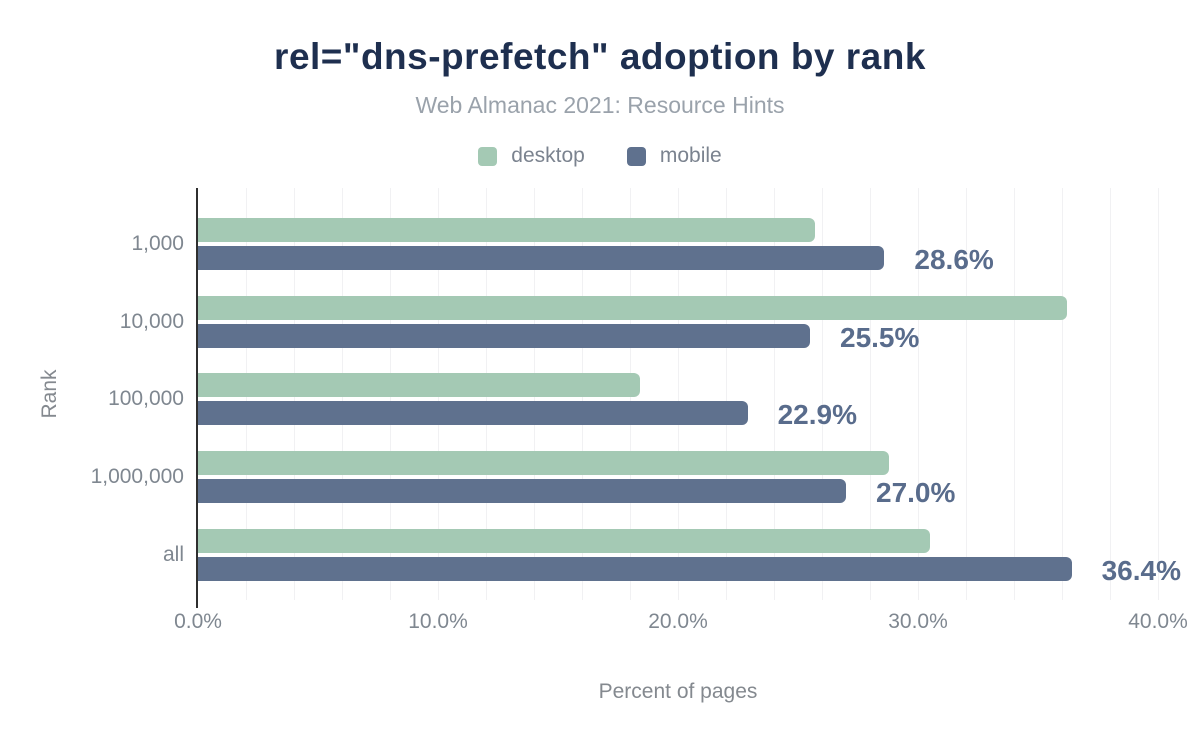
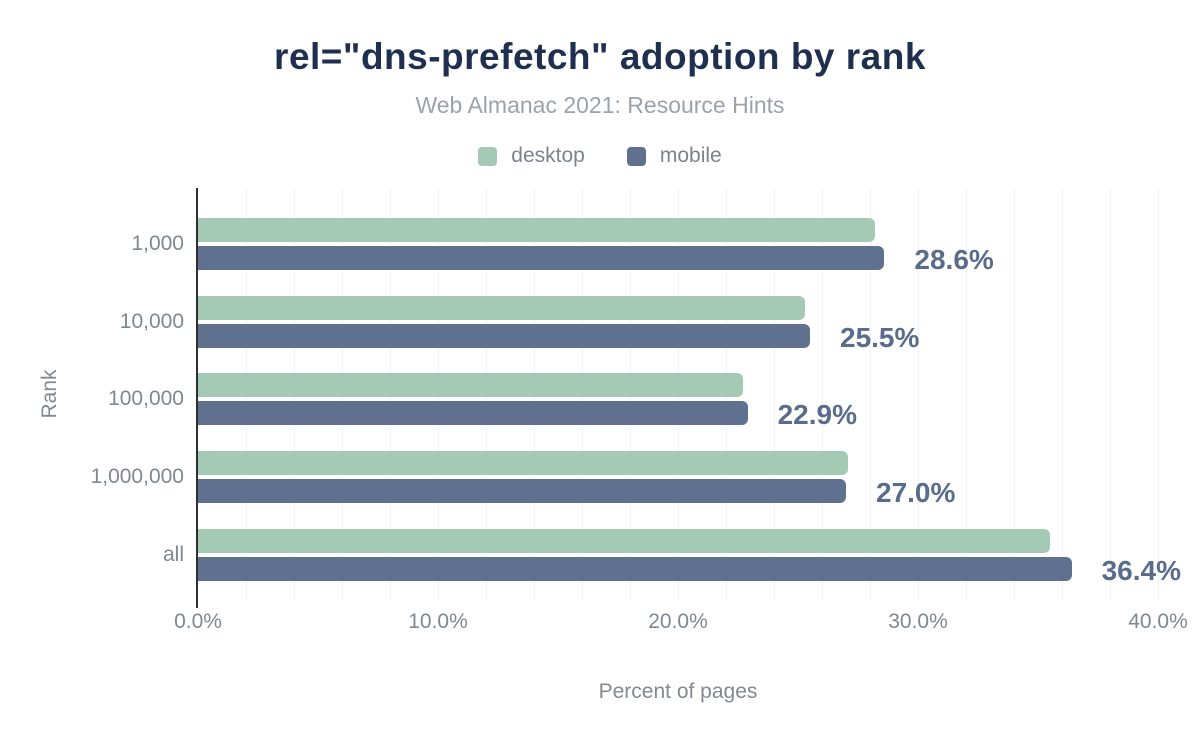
desktop/1,000: 25.7% -> 28.2%
desktop/10,000: 36.2% -> 25.3%
desktop/100,000: 18.4% -> 22.7%
desktop/1,000,000: 28.8% -> 27.1%
desktop/all: 30.5% -> 35.5%
